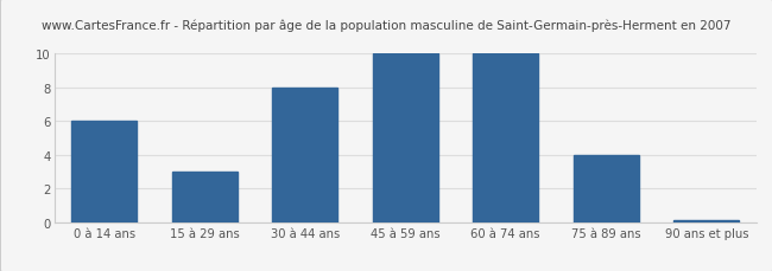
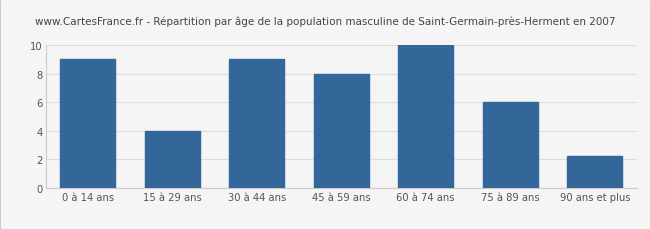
0 à 14 ans: 6.0 -> 9.0
15 à 29 ans: 3.0 -> 4.0
30 à 44 ans: 8.0 -> 9.0
45 à 59 ans: 10.0 -> 8.0
75 à 89 ans: 4.0 -> 6.0
90 ans et plus: 0.1 -> 2.2
